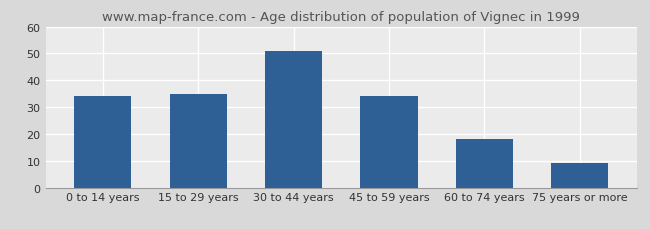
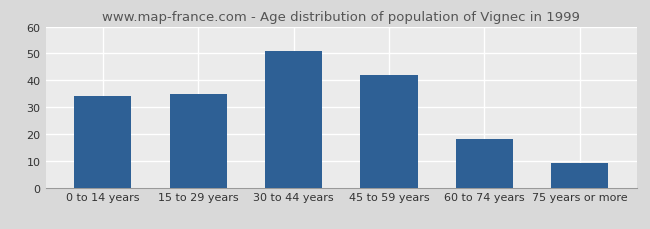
45 to 59 years: 34 -> 42
